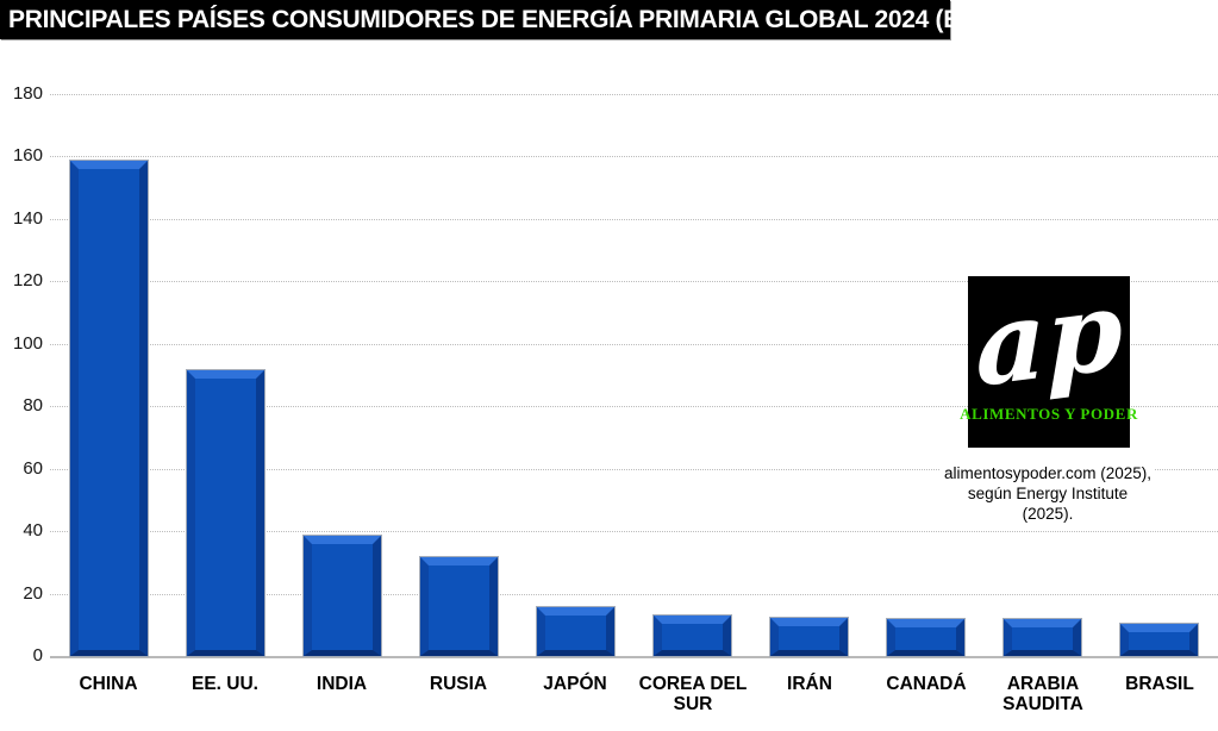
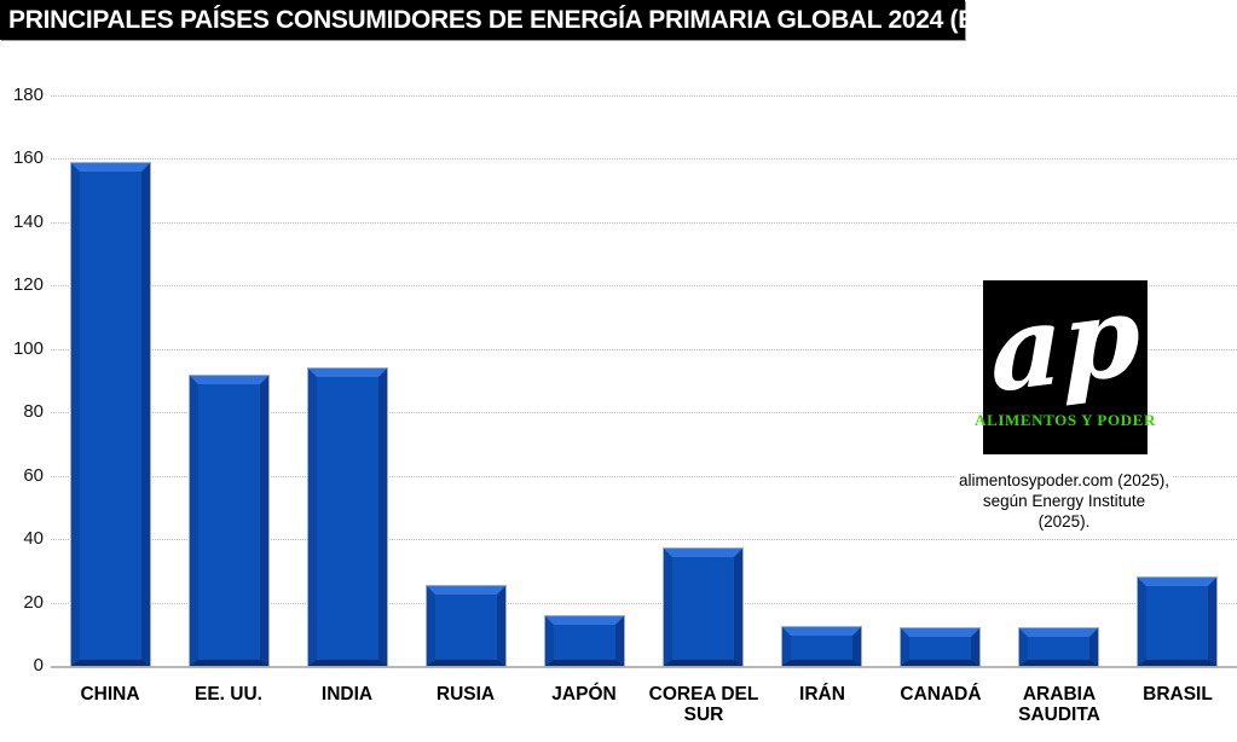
INDIA: 38 -> 94
RUSIA: 32 -> 25
COREA DEL SUR: 13 -> 37
BRASIL: 10 -> 28
